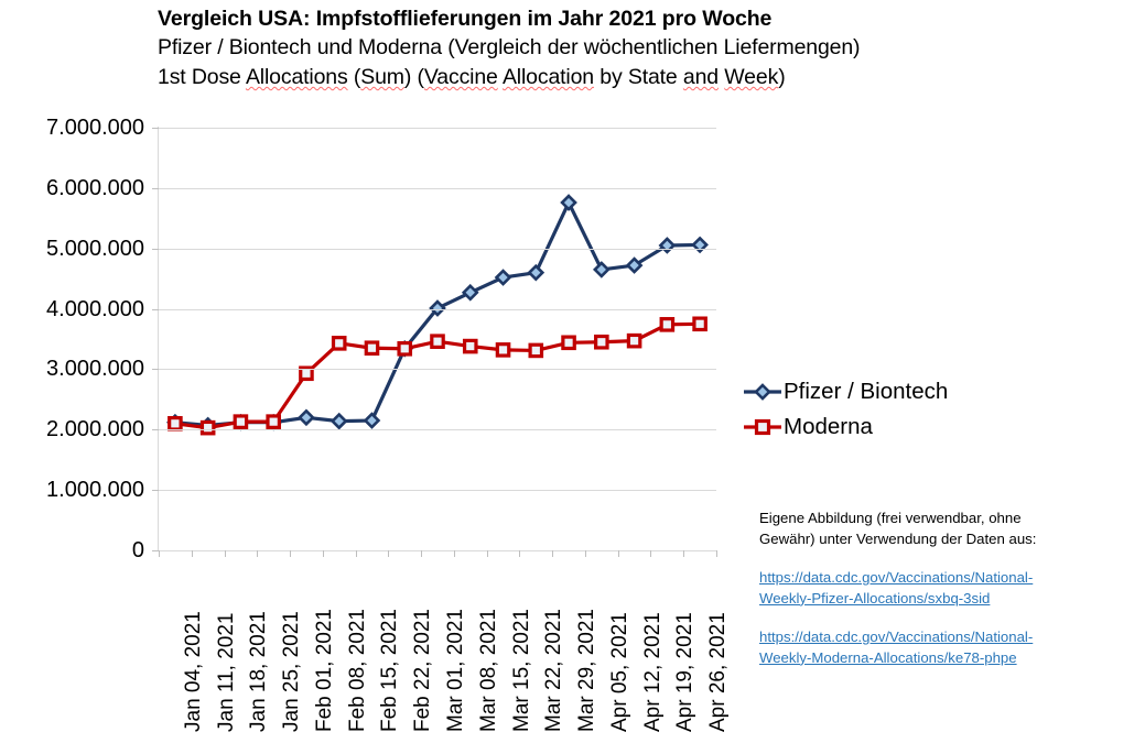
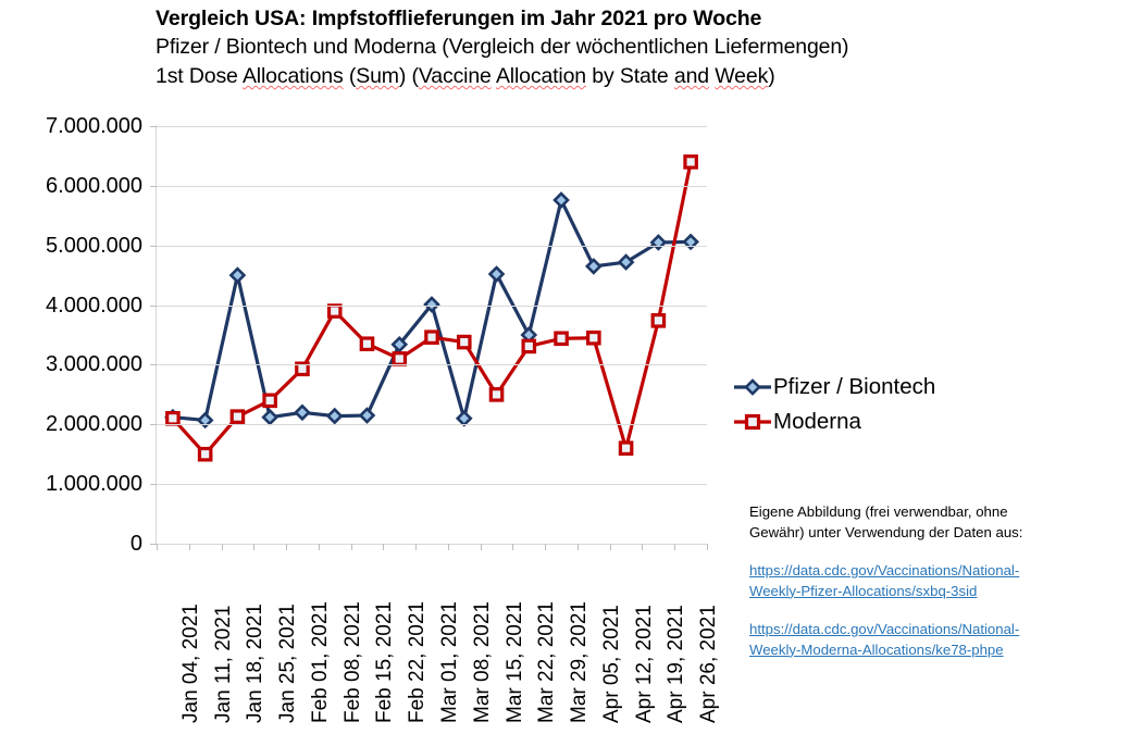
Moderna/Jan 11, 2021: 2000000 -> 1500000
Pfizer / Biontech/Jan 18, 2021: 2100000 -> 4500000
Moderna/Jan 25, 2021: 2100000 -> 2400000
Moderna/Feb 08, 2021: 3400000 -> 3900000
Moderna/Feb 22, 2021: 3300000 -> 3100000
Pfizer / Biontech/Mar 08, 2021: 4300000 -> 2100000
Moderna/Mar 15, 2021: 3300000 -> 2500000
Pfizer / Biontech/Mar 22, 2021: 4600000 -> 3500000
Moderna/Apr 12, 2021: 3500000 -> 1600000
Moderna/Apr 26, 2021: 3800000 -> 6400000
